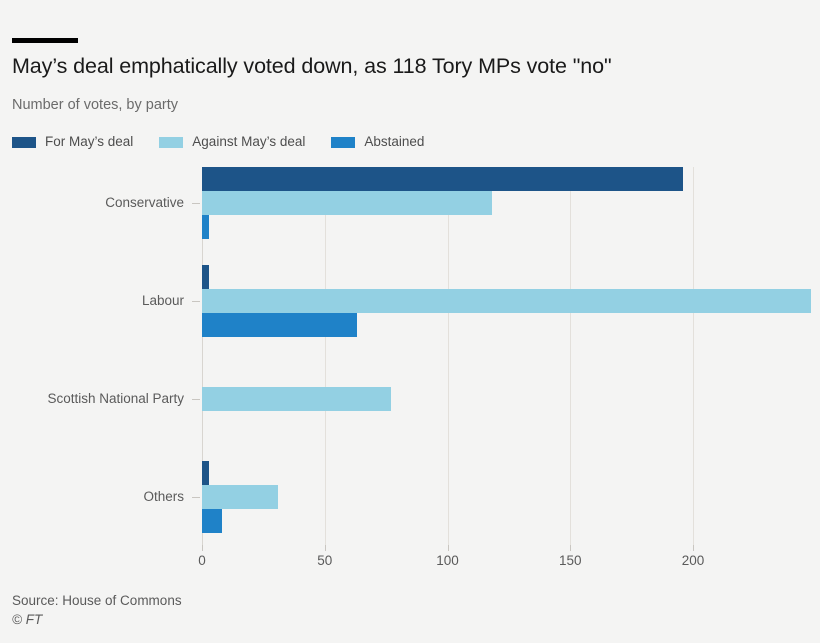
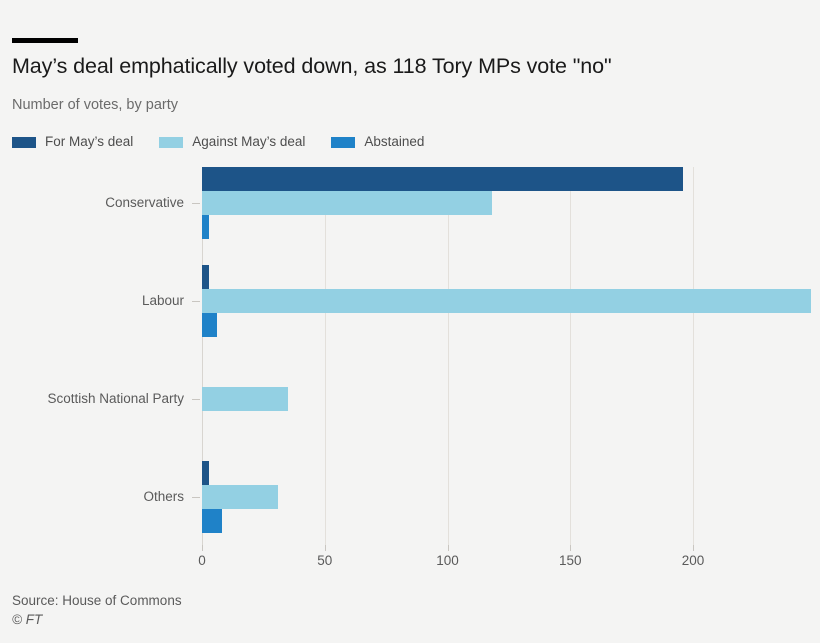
Abstained/Labour: 63 -> 6
Against May’s deal/Scottish National Party: 77 -> 35
